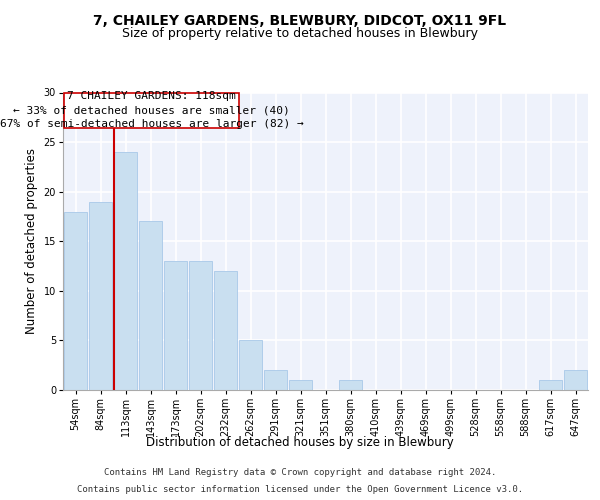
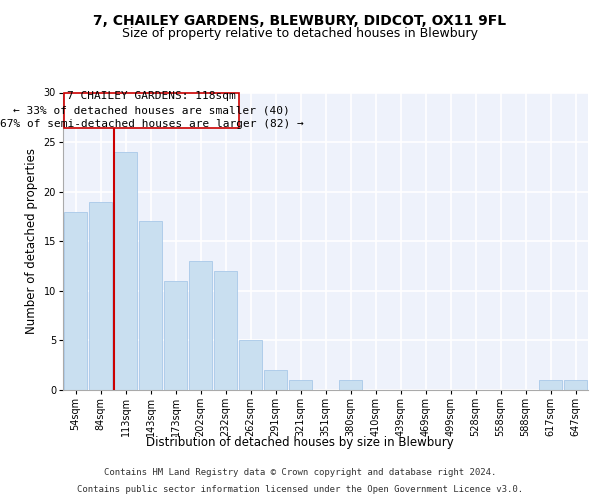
173sqm: 13 -> 11
647sqm: 2 -> 1
